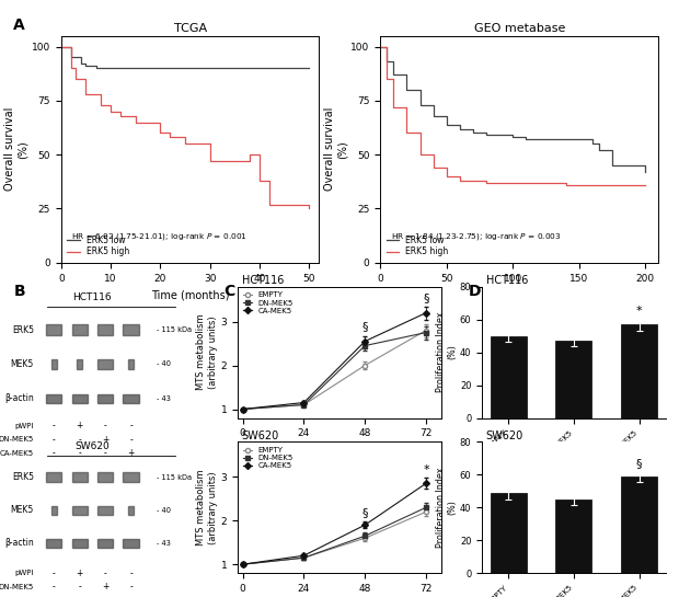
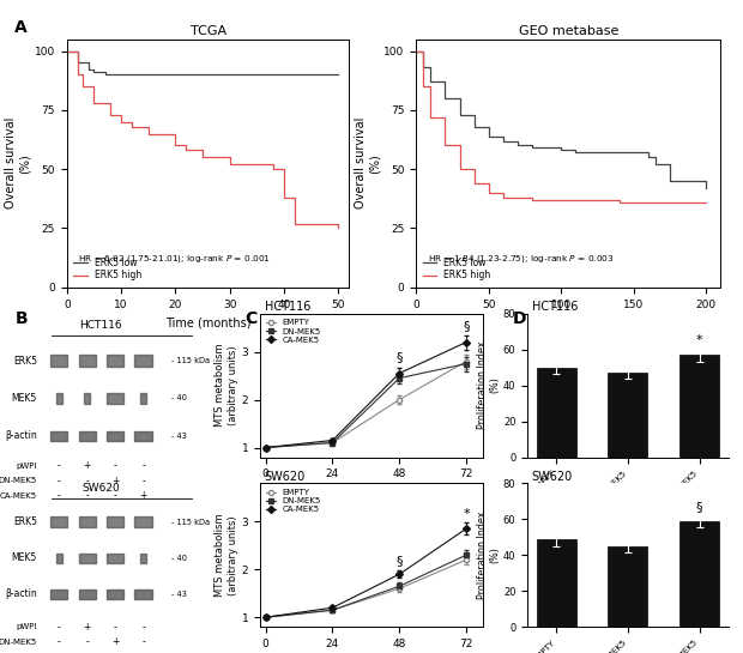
TCGA/ERK5 high/30: 47 -> 52
